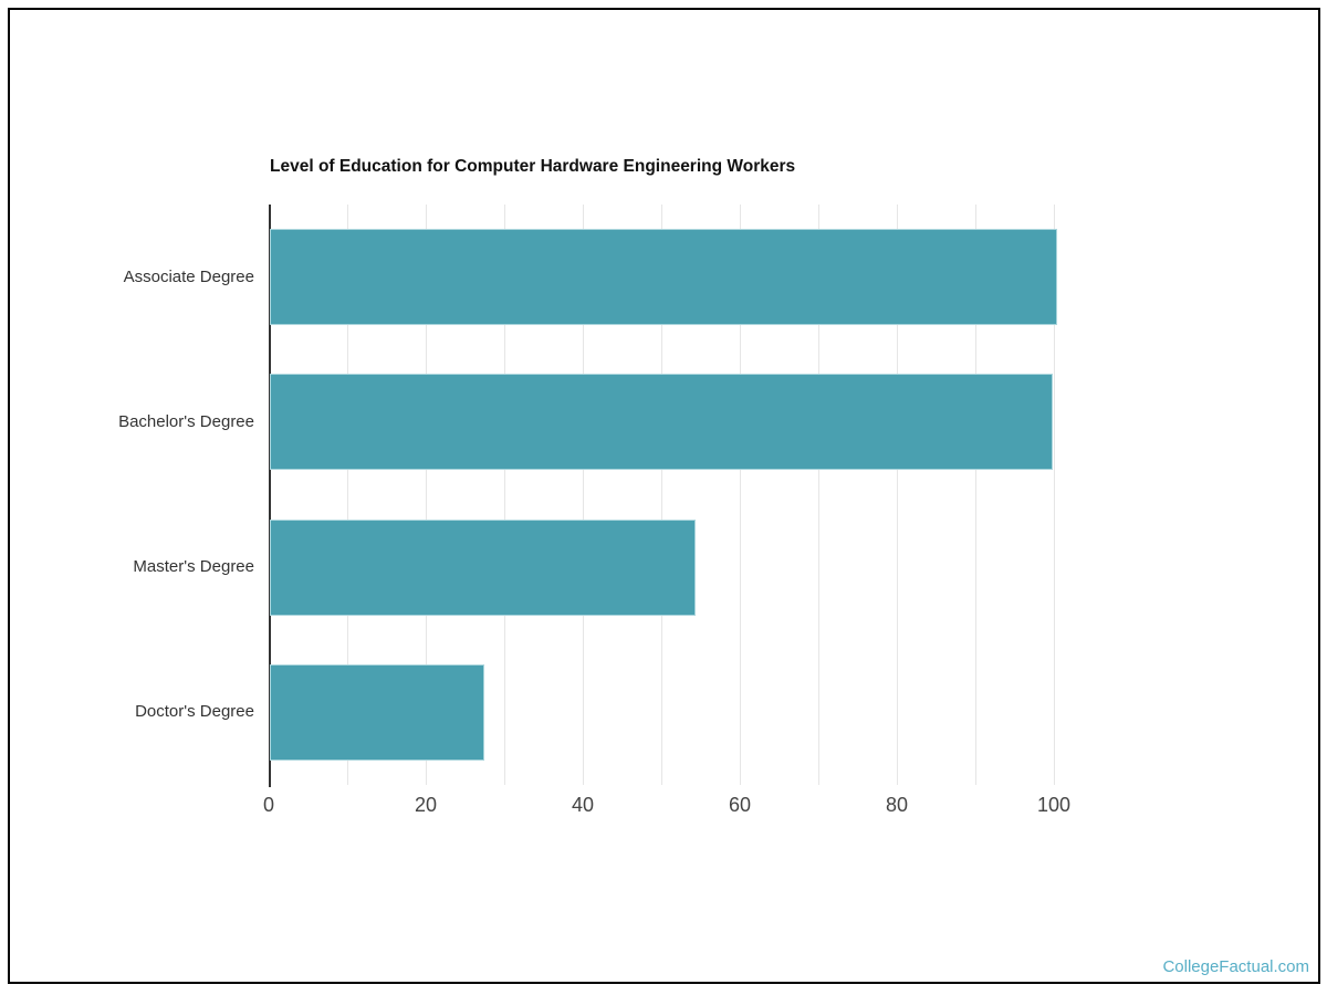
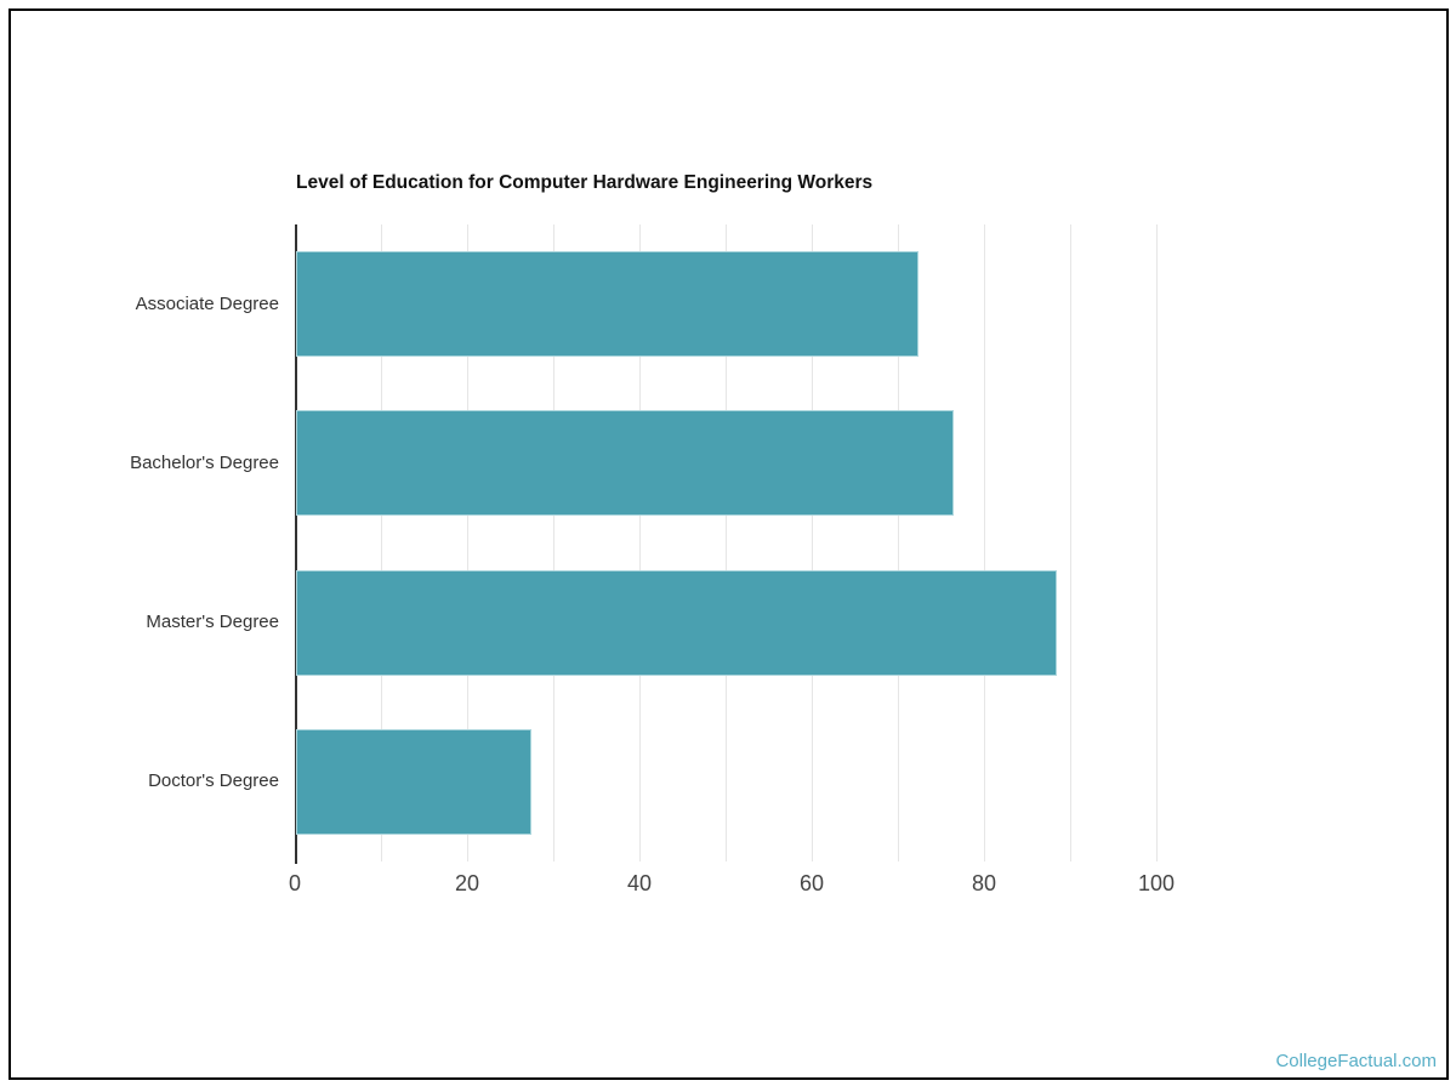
Associate Degree: 100 -> 72
Bachelor's Degree: 99 -> 76
Master's Degree: 54 -> 88
